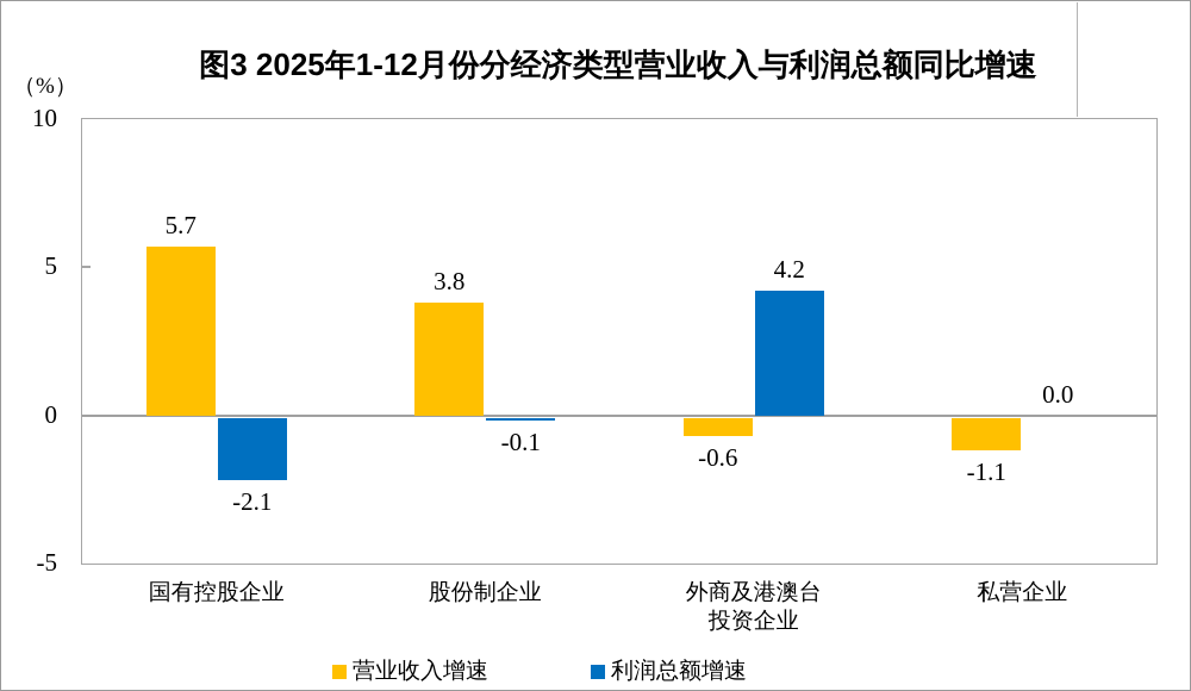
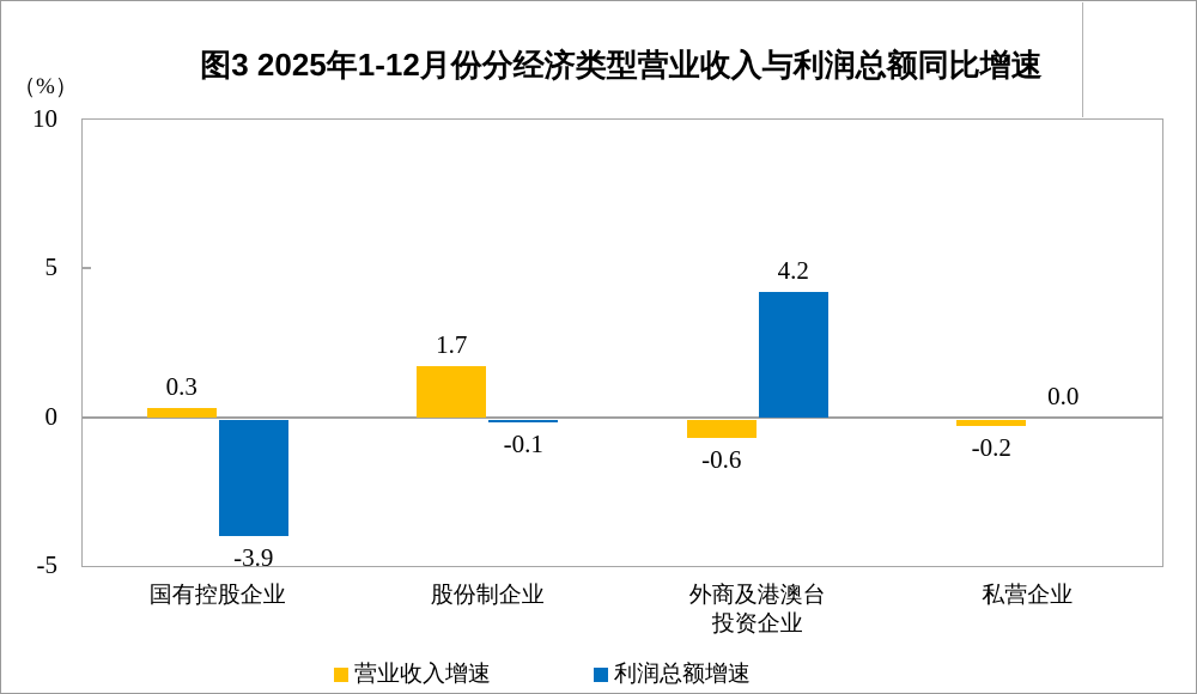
营业收入增速/国有控股企业: 5.7 -> 0.3
利润总额增速/国有控股企业: -2.1 -> -3.9
营业收入增速/股份制企业: 3.8 -> 1.7
营业收入增速/私营企业: -1.1 -> -0.2
